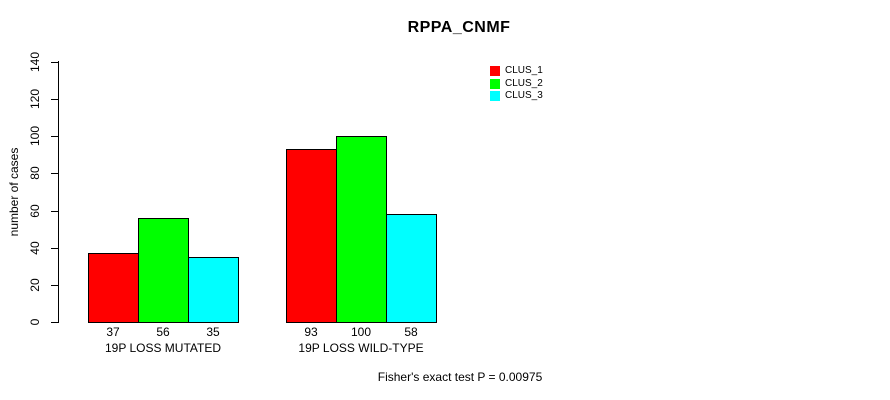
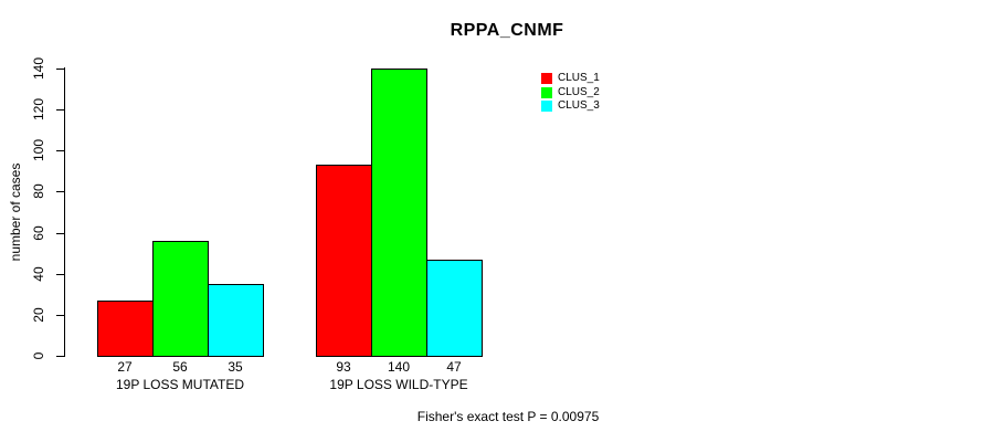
CLUS_1/19P LOSS MUTATED: 37 -> 27
CLUS_2/19P LOSS WILD-TYPE: 100 -> 140
CLUS_3/19P LOSS WILD-TYPE: 58 -> 47
